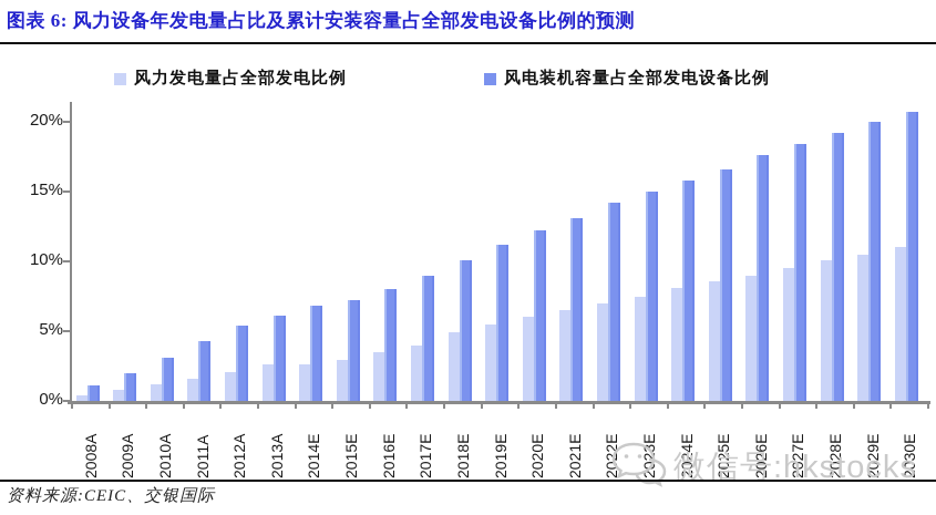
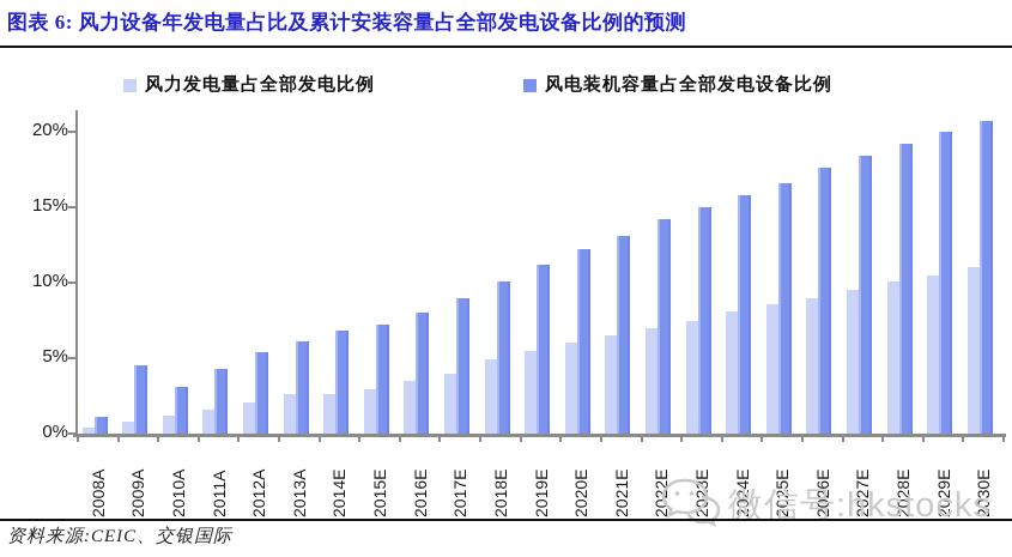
风电装机容量占全部发电设备比例/2009A: 2.0% -> 4.5%
